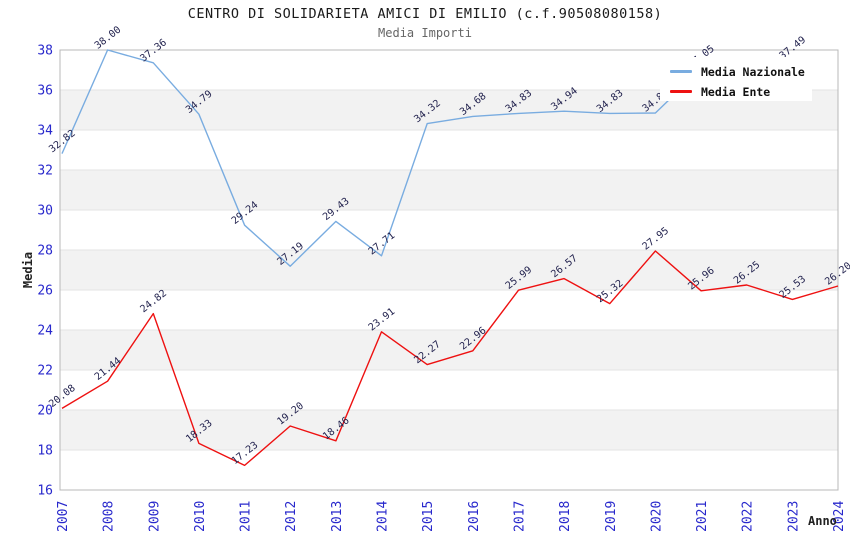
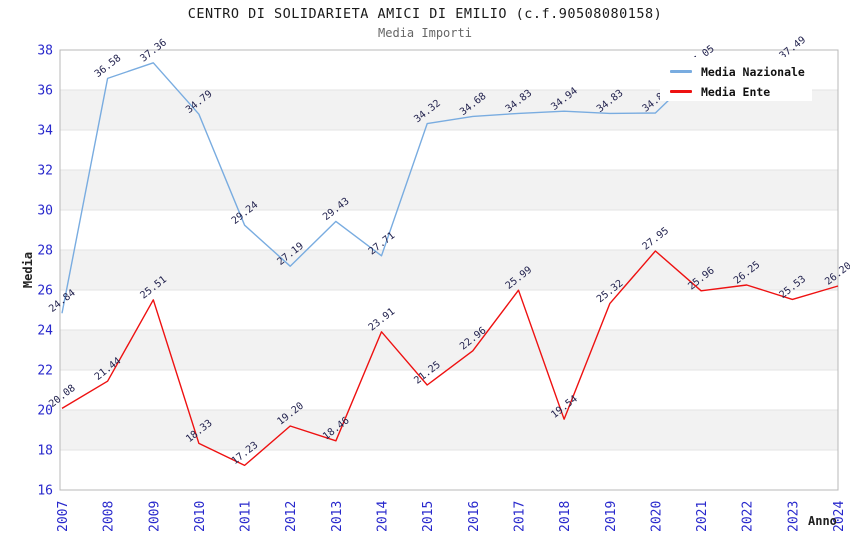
Media Nazionale/2007: 32.82 -> 24.84
Media Nazionale/2008: 38.00 -> 36.58
Media Ente/2009: 24.82 -> 25.51
Media Ente/2015: 22.27 -> 21.25
Media Ente/2018: 26.57 -> 19.54
